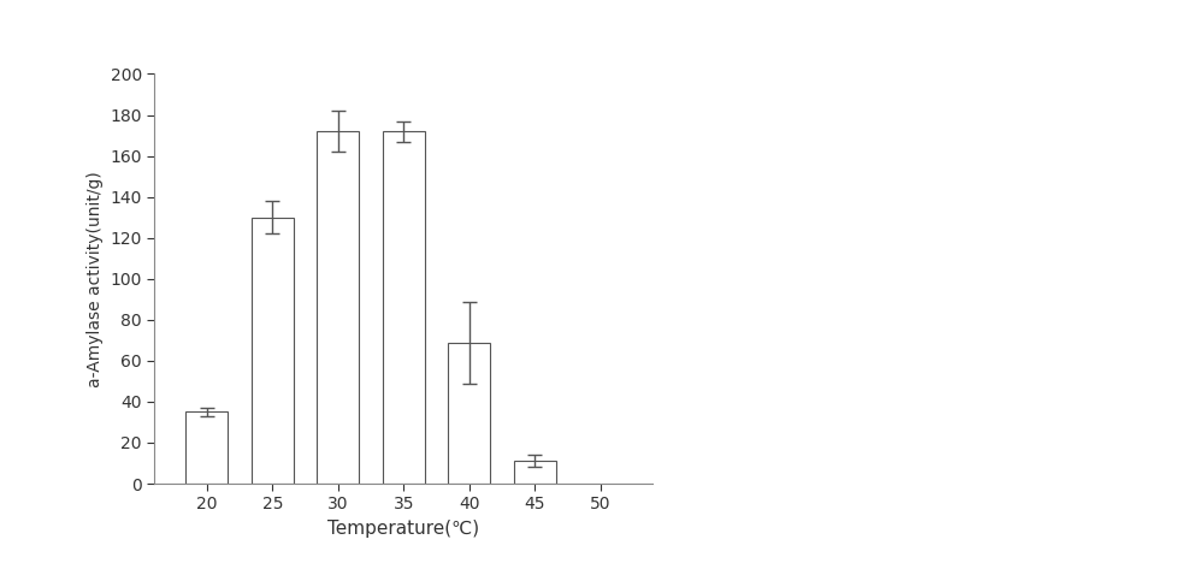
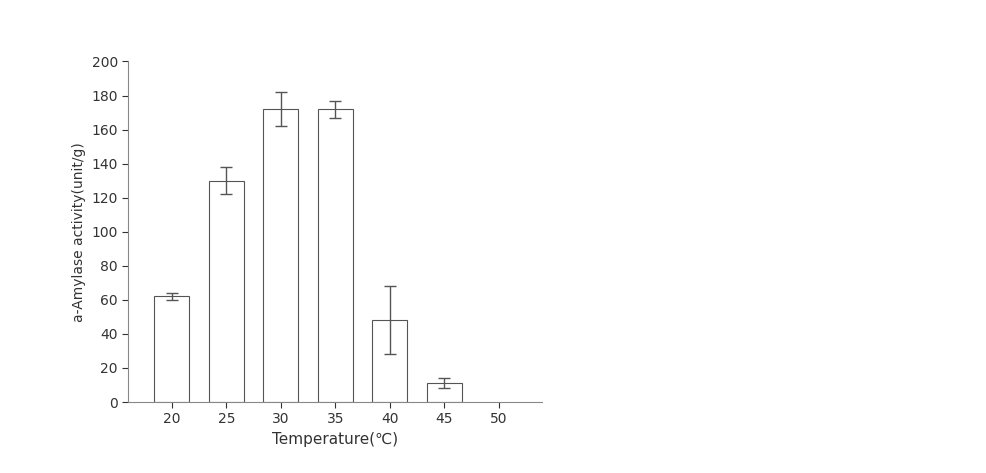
20: 35 -> 62
40: 69 -> 48
